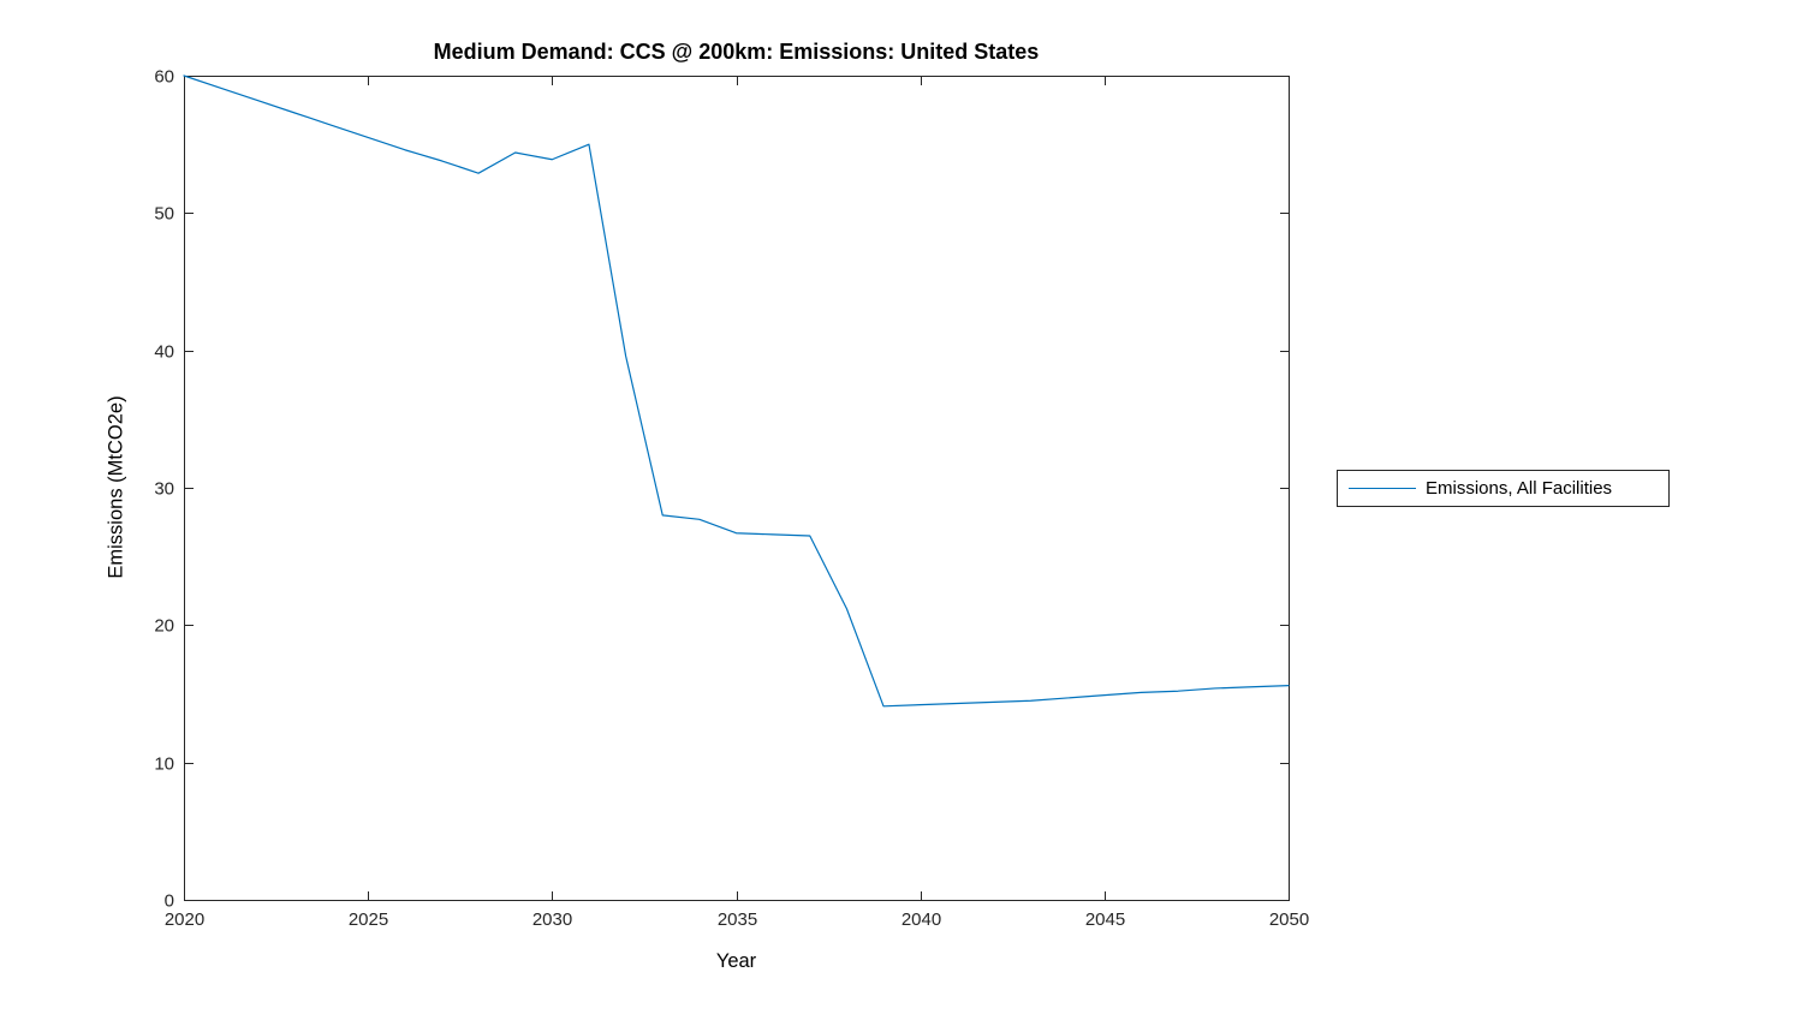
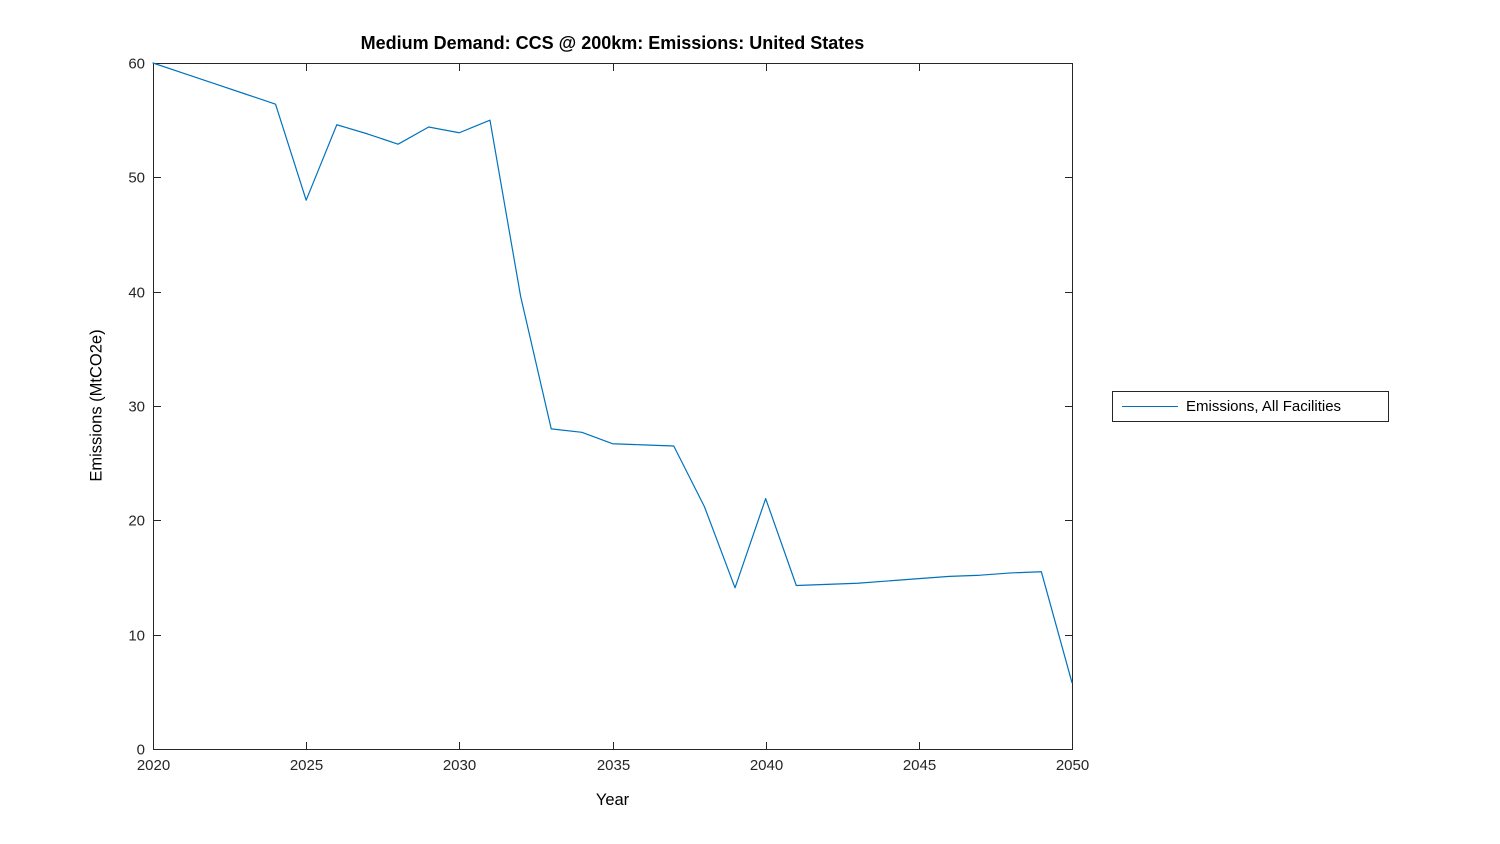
2025: 55.5 -> 48.0
2040: 14.2 -> 21.9
2050: 15.6 -> 5.8
